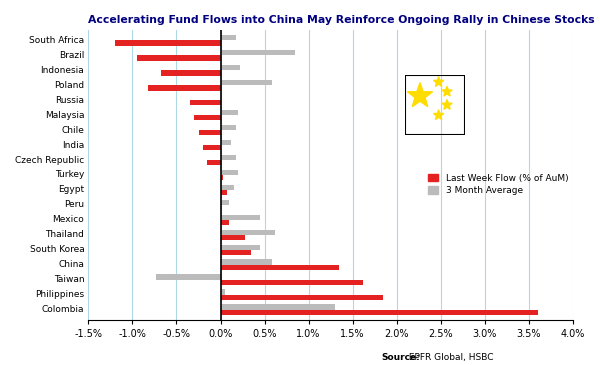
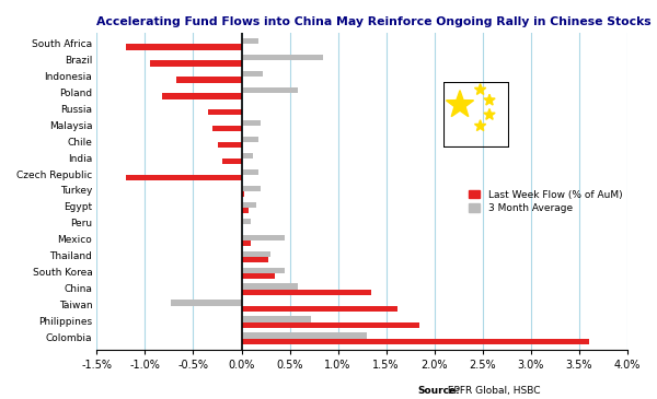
Last Week Flow (% of AuM)/Czech Republic: -0.15% -> -1.20%
3 Month Average/Thailand: 0.62% -> 0.30%
3 Month Average/Philippines: 0.05% -> 0.72%
